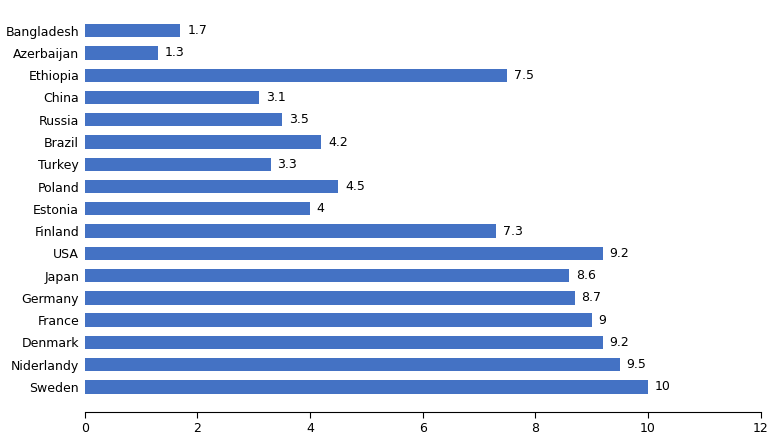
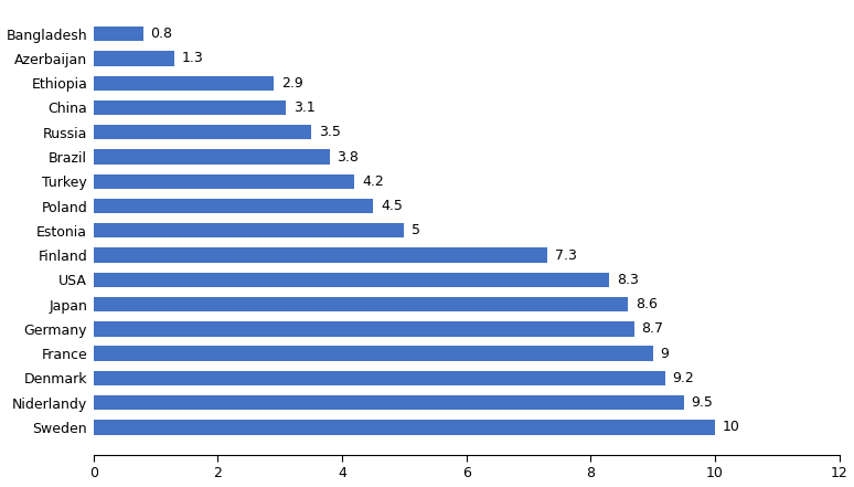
Bangladesh: 1.7 -> 0.8
Ethiopia: 7.5 -> 2.9
Brazil: 4.2 -> 3.8
Turkey: 3.3 -> 4.2
Estonia: 4 -> 5
USA: 9.2 -> 8.3
